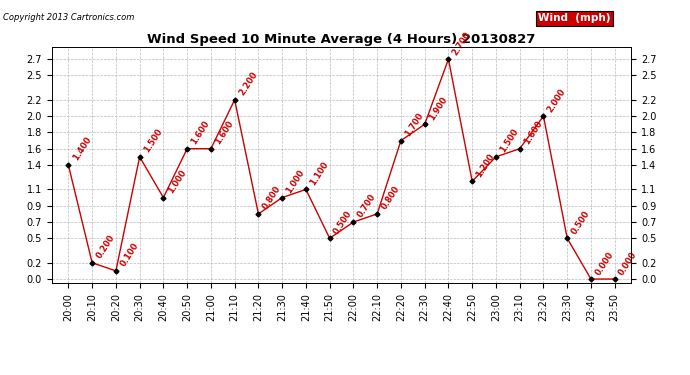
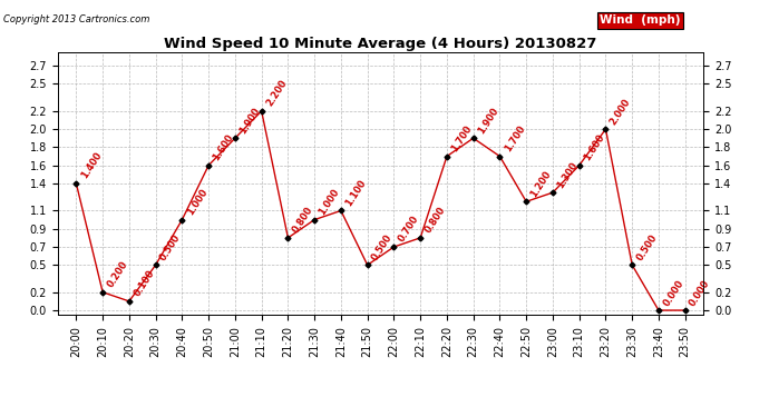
20:30: 1.500 -> 0.500
21:00: 1.600 -> 1.900
22:40: 2.7 -> 1.7
23:00: 1.500 -> 1.300
